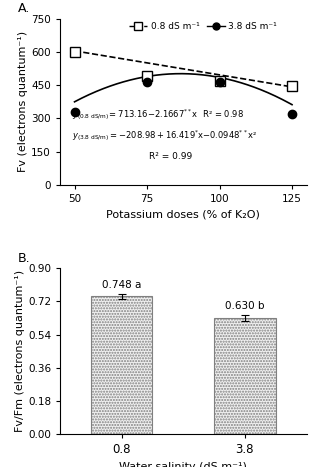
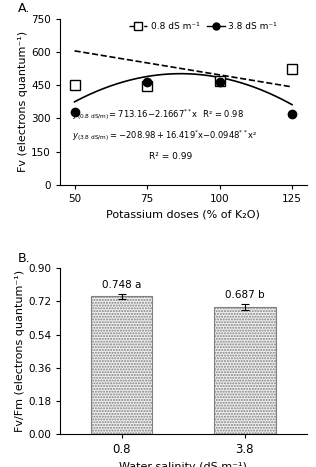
0.8 dS m⁻¹/50: 600 -> 450
0.8 dS m⁻¹/75: 490 -> 445
0.8 dS m⁻¹/125: 448 -> 525
3.8: 0.630 -> 0.687
